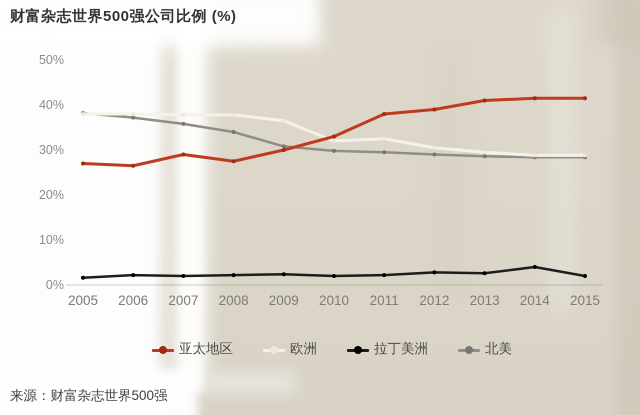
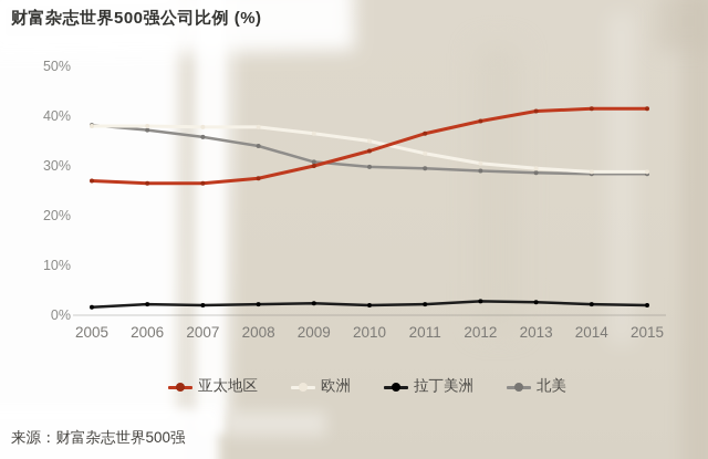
亚太地区/2007: 29% -> 26%
欧洲/2010: 32% -> 35%
亚太地区/2011: 38% -> 36%
拉丁美洲/2014: 4% -> 2%
